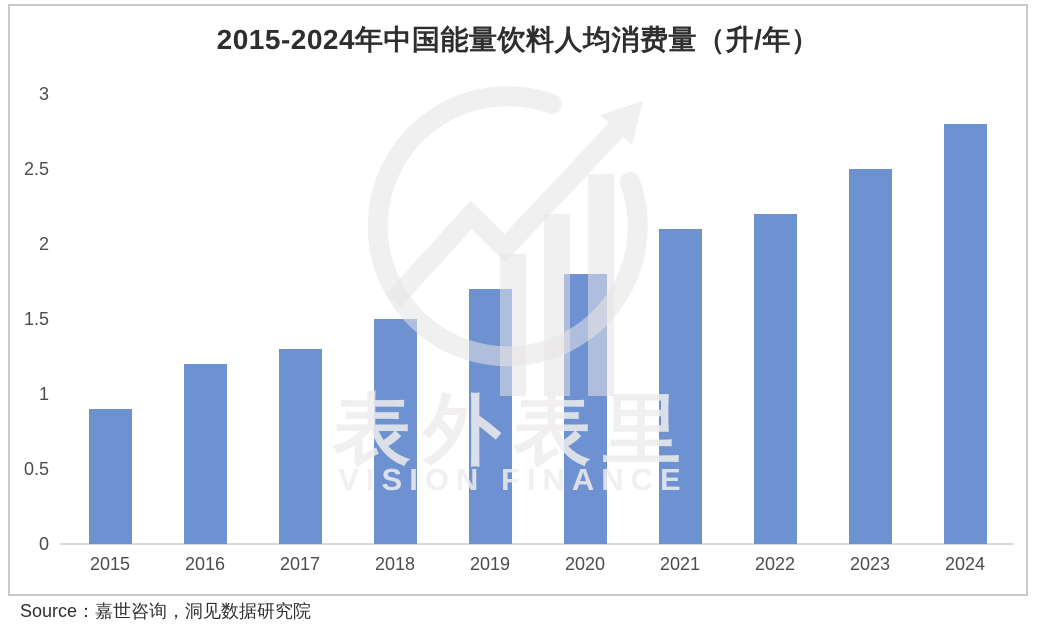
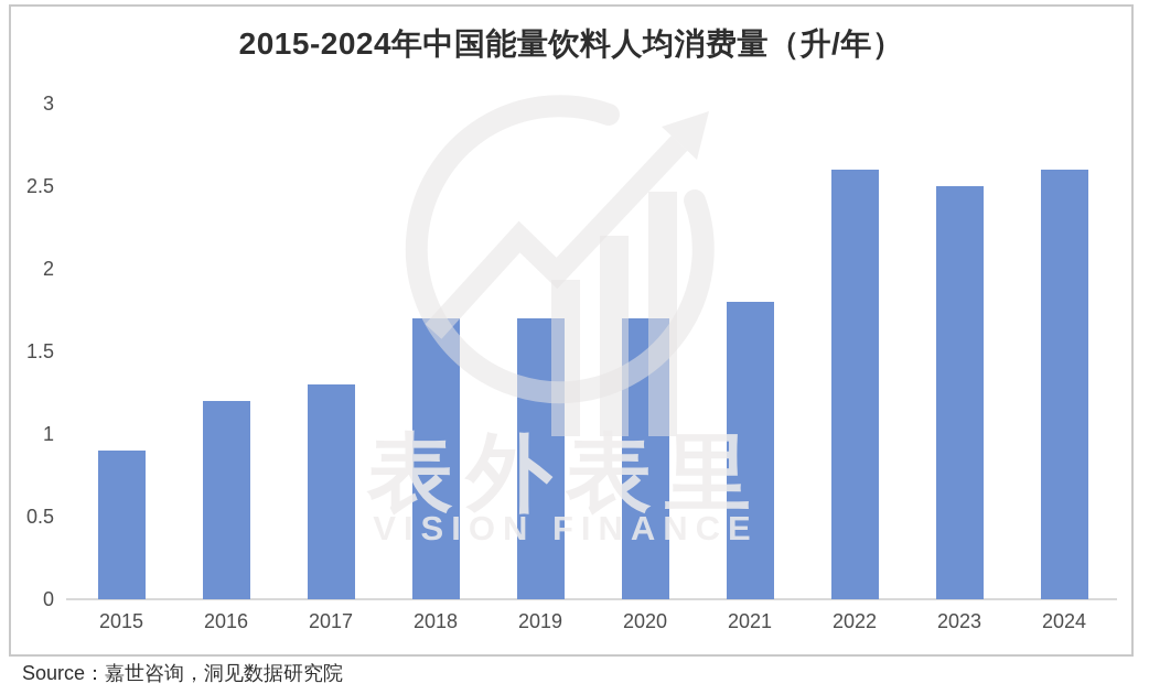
2018: 1.5 -> 1.7
2020: 1.8 -> 1.7
2021: 2.1 -> 1.8
2022: 2.2 -> 2.6
2024: 2.8 -> 2.6
